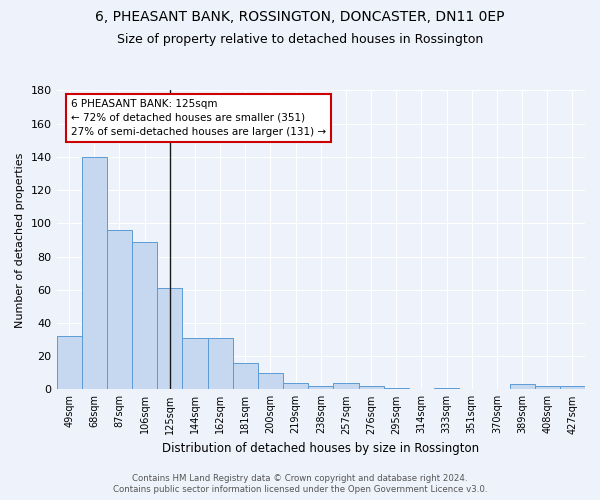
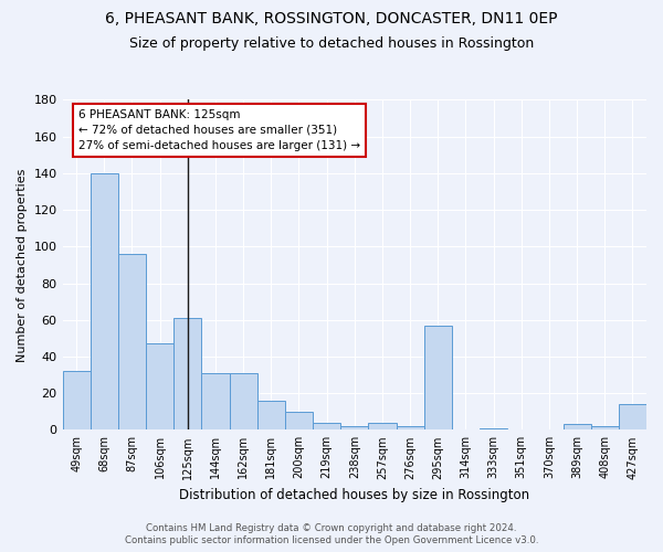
106sqm: 89 -> 47
295sqm: 1 -> 57
427sqm: 2 -> 14
